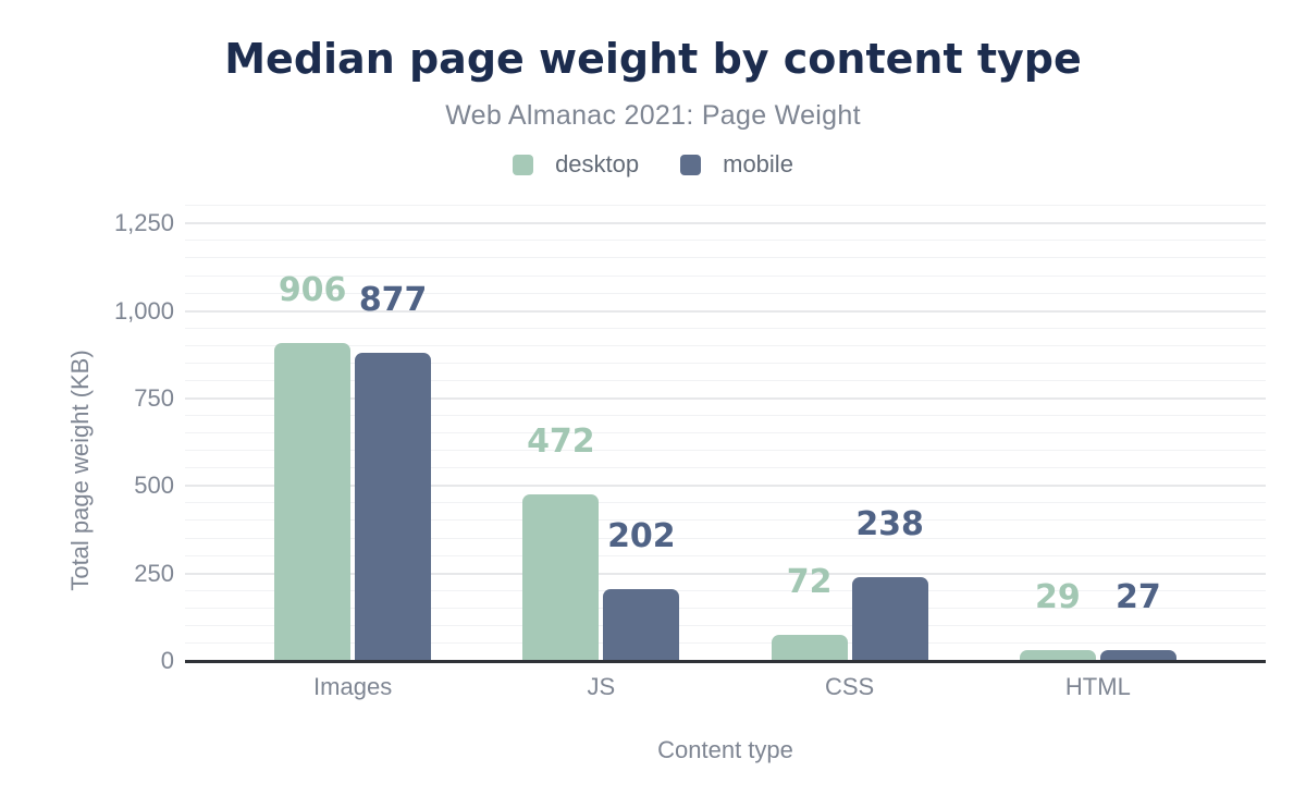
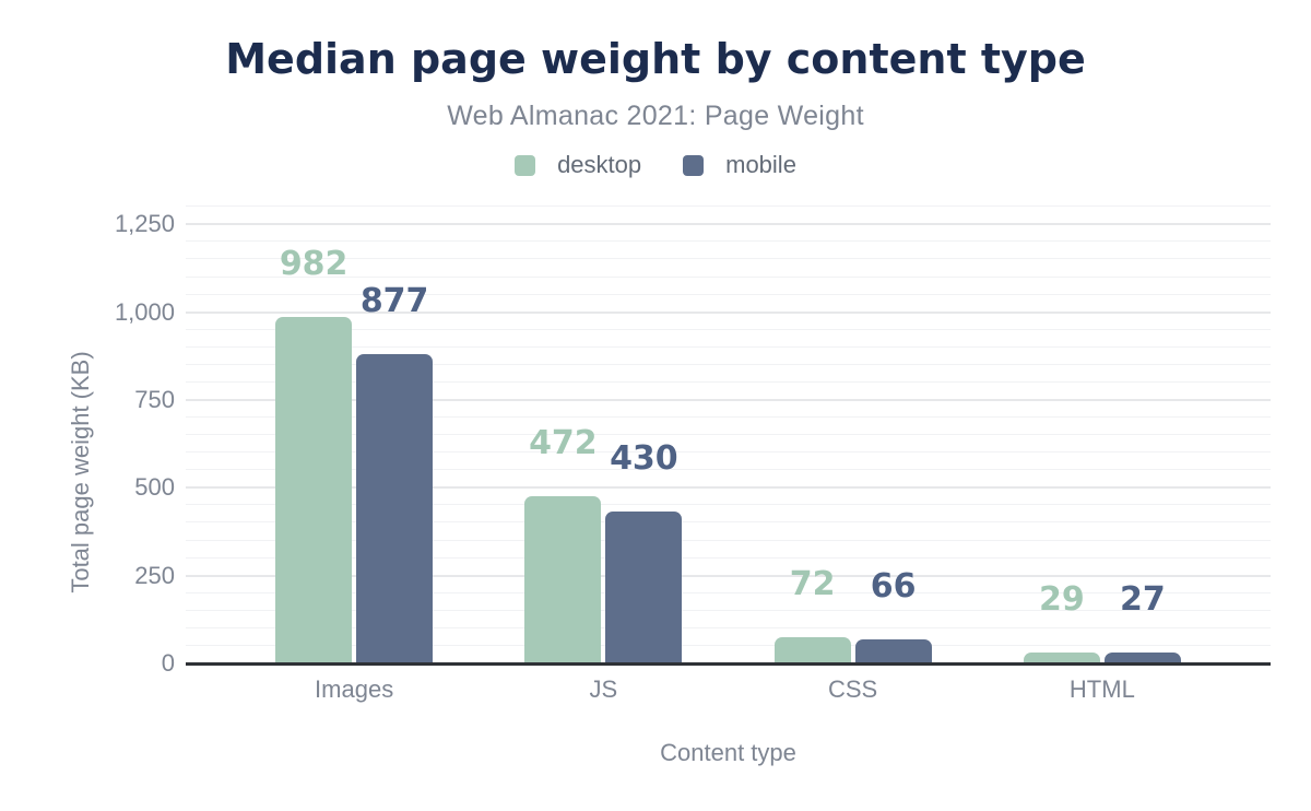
desktop/Images: 906 -> 982
mobile/JS: 202 -> 430
mobile/CSS: 238 -> 66
